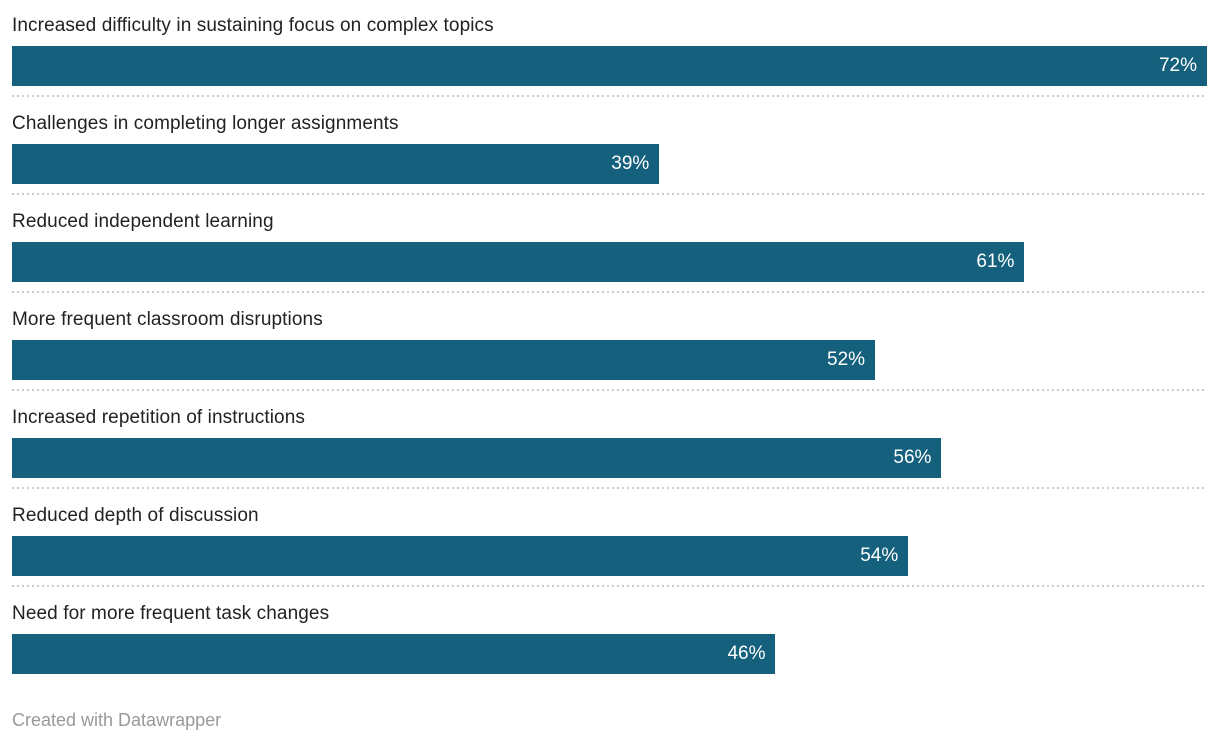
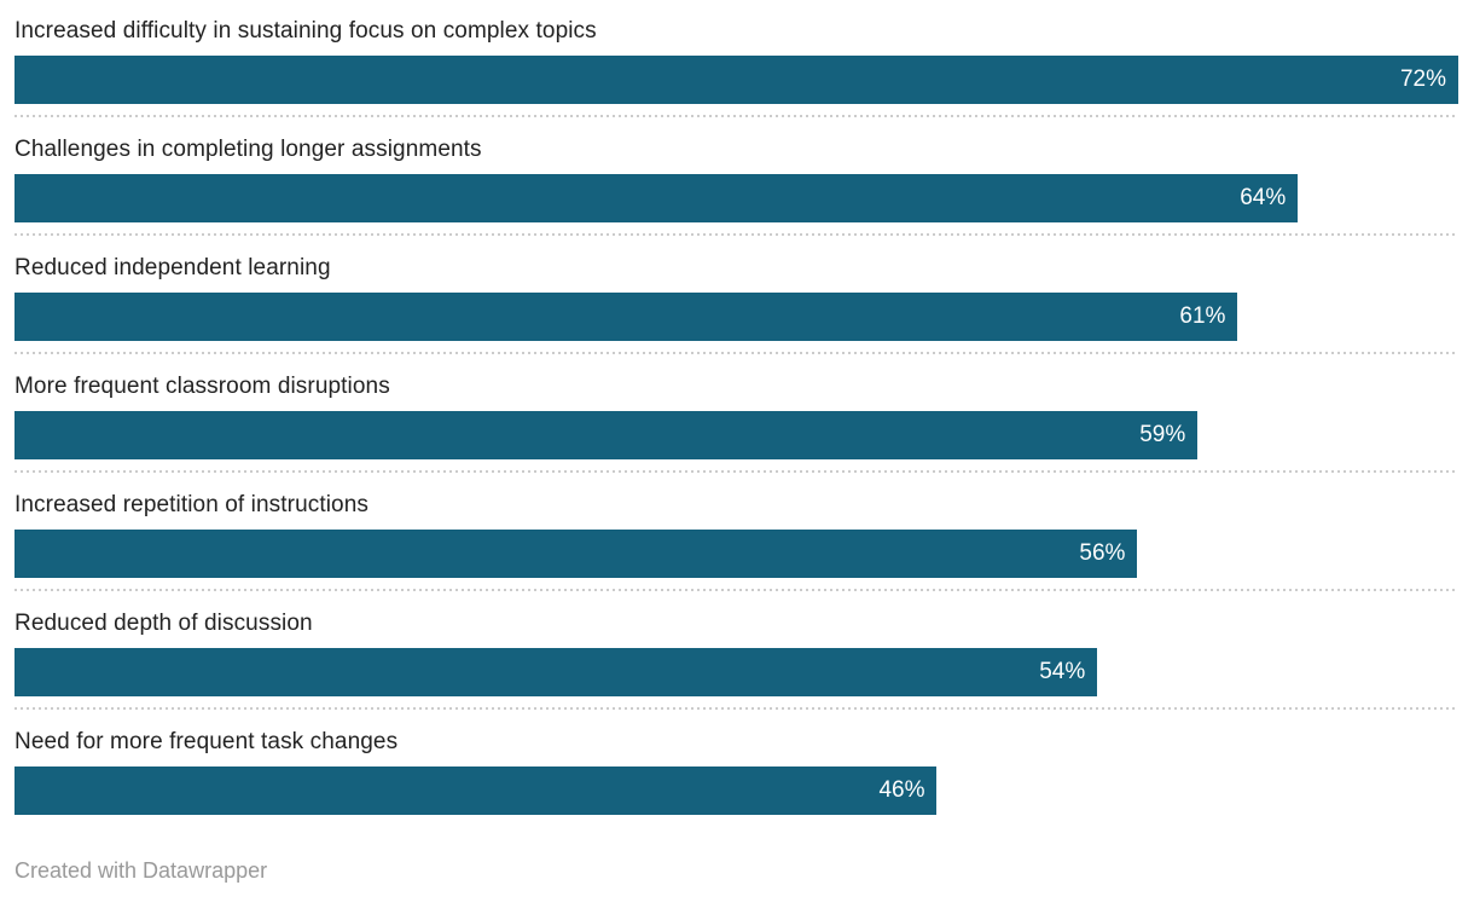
Challenges in completing longer assignments: 39% -> 64%
More frequent classroom disruptions: 52% -> 59%
